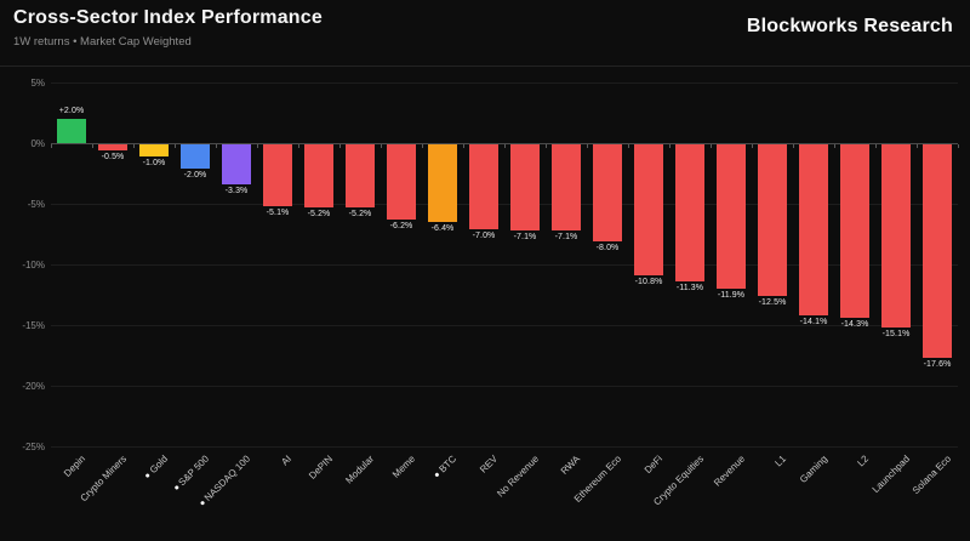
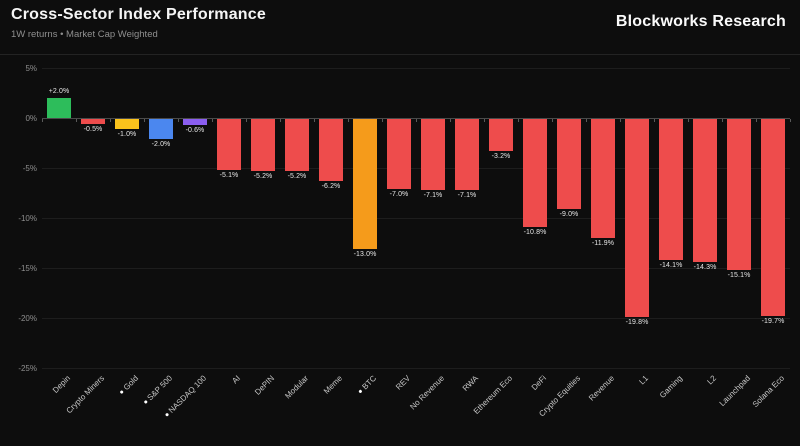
NASDAQ 100: -3.3% -> -0.6%
BTC: -6.4% -> -13.0%
Ethereum Eco: -8.0% -> -3.2%
Crypto Equities: -11.3% -> -9.0%
L1: -12.5% -> -19.8%
Solana Eco: -17.6% -> -19.7%
